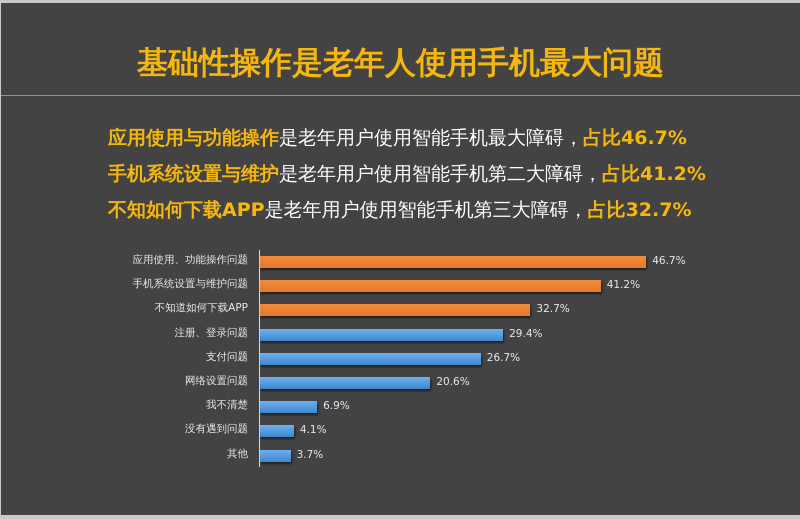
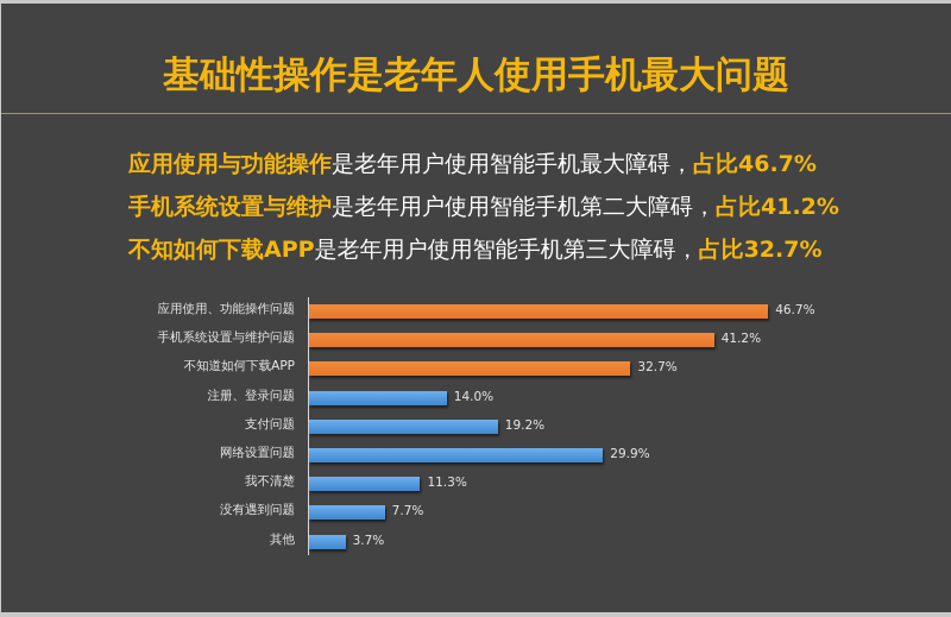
注册、登录问题: 29.4% -> 14.0%
支付问题: 26.7% -> 19.2%
网络设置问题: 20.6% -> 29.9%
我不清楚: 6.9% -> 11.3%
没有遇到问题: 4.1% -> 7.7%
